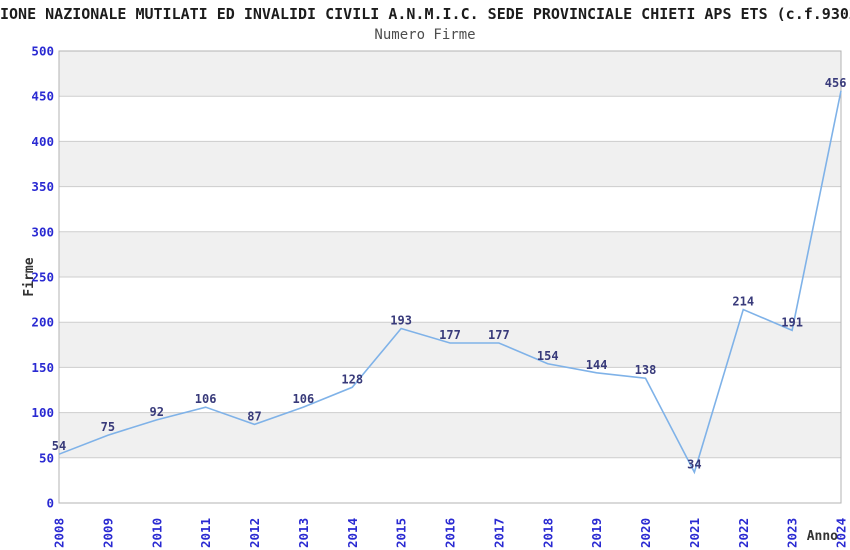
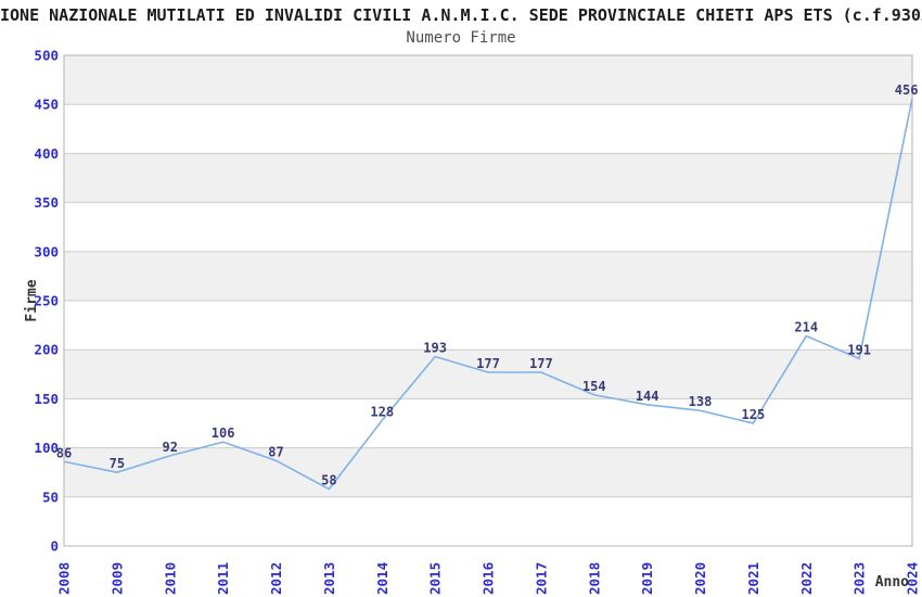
2008: 54 -> 86
2013: 106 -> 58
2021: 34 -> 125
